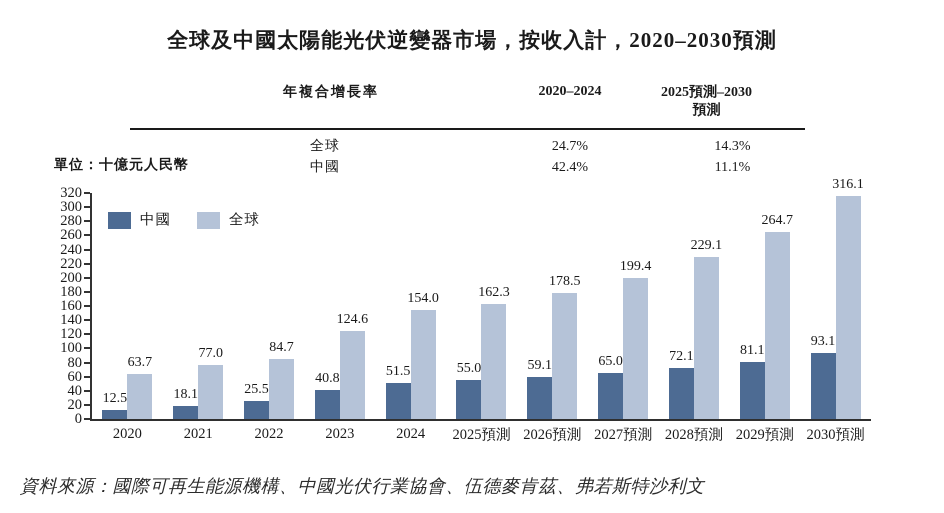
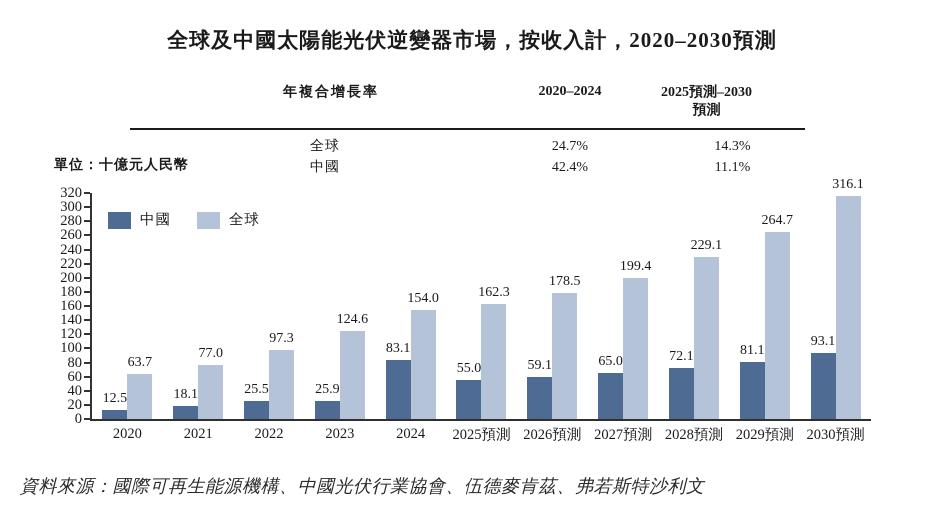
全球/2022: 84.7 -> 97.3
中國/2023: 40.8 -> 25.9
中國/2024: 51.5 -> 83.1
